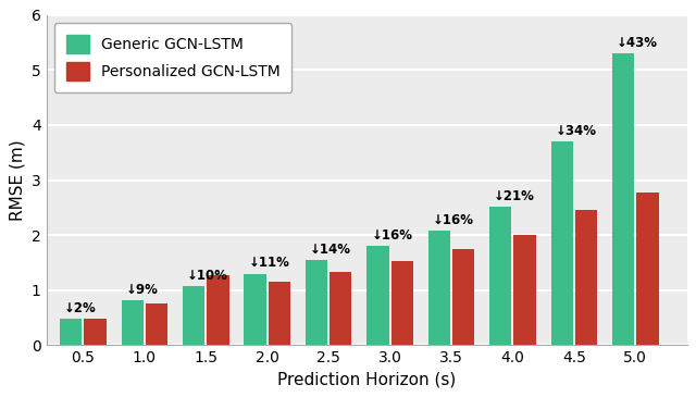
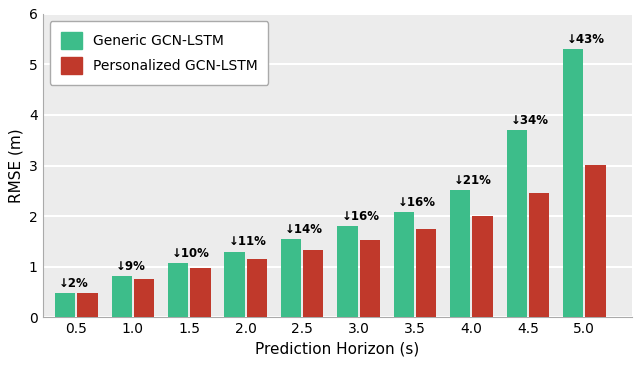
Personalized GCN-LSTM/1.5: 1.28 -> 0.97
Personalized GCN-LSTM/5.0: 2.78 -> 3.02
